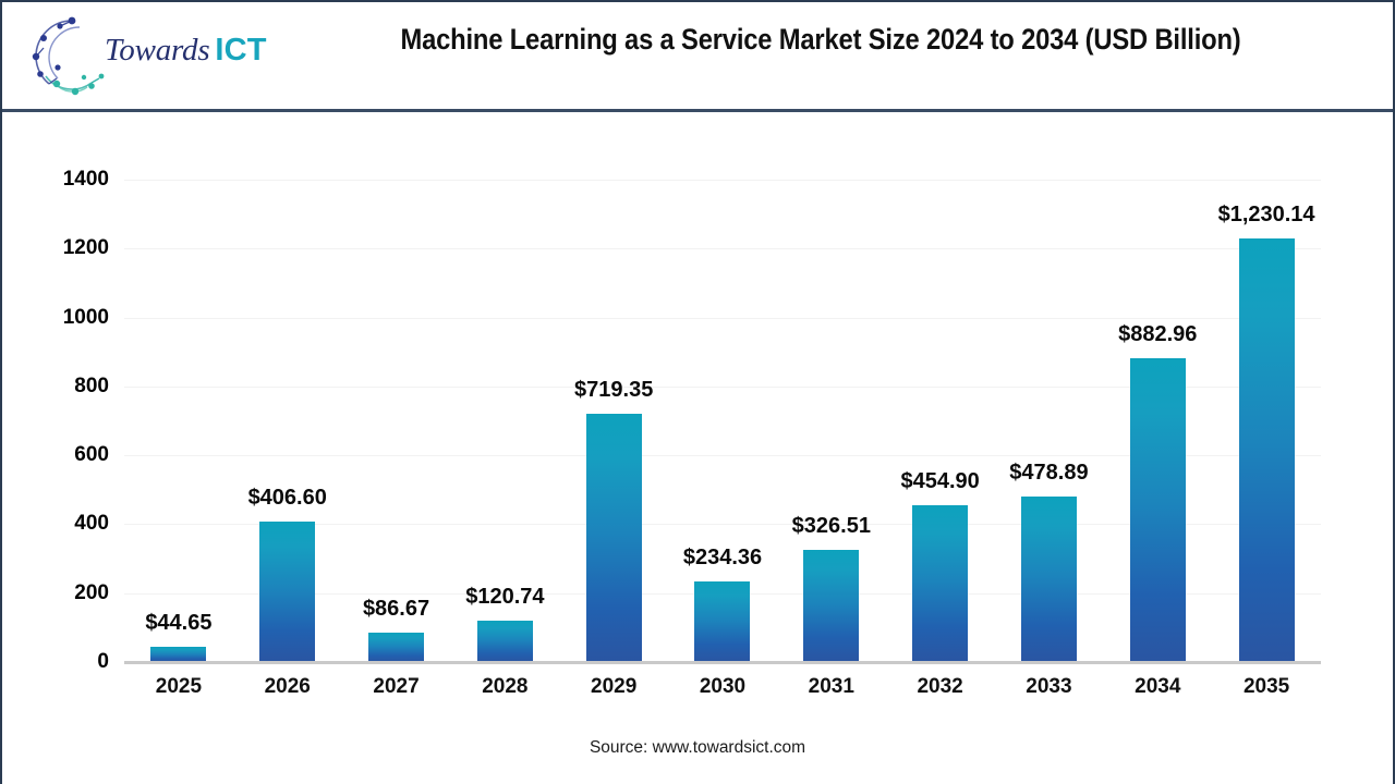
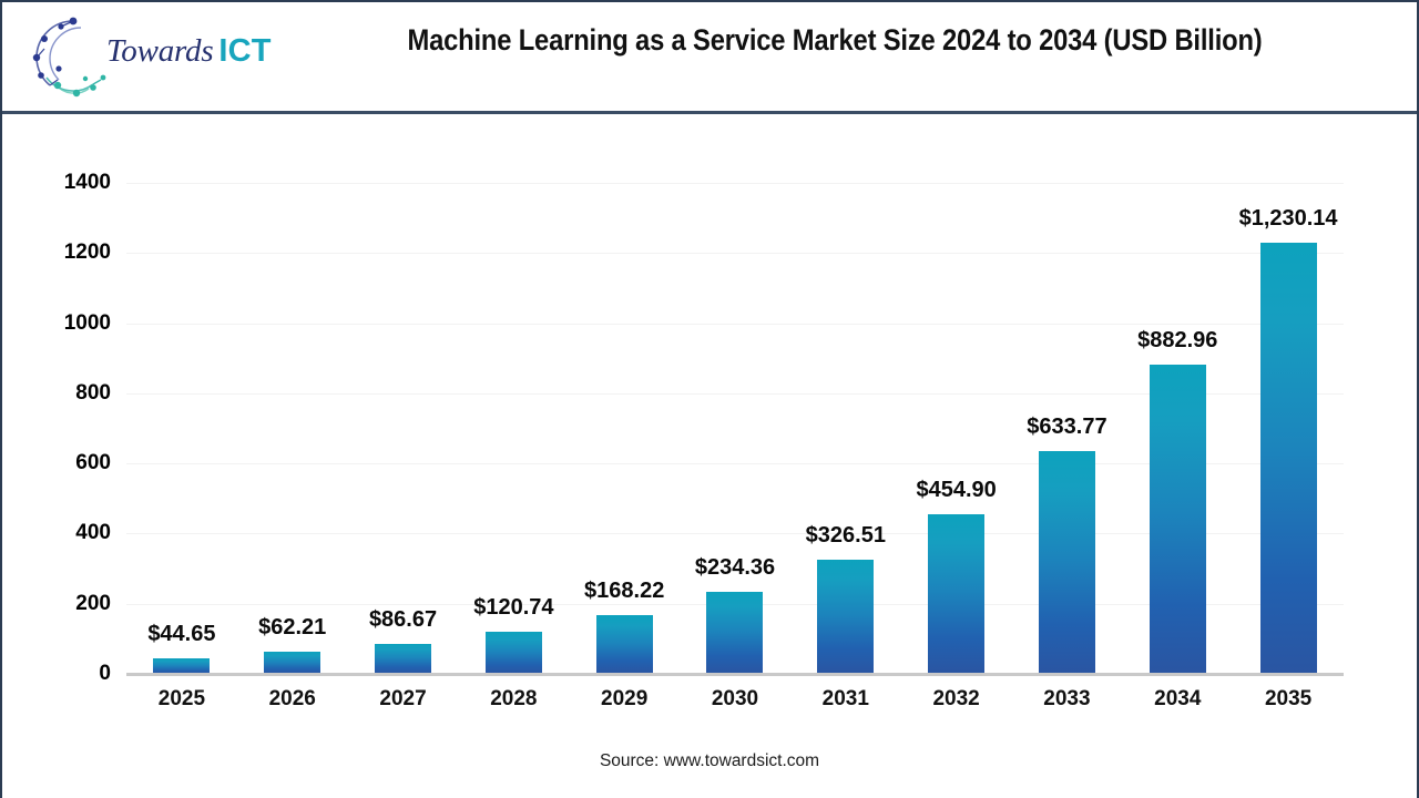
2026: $406.60 -> $62.21
2029: $719.35 -> $168.22
2033: $478.89 -> $633.77
